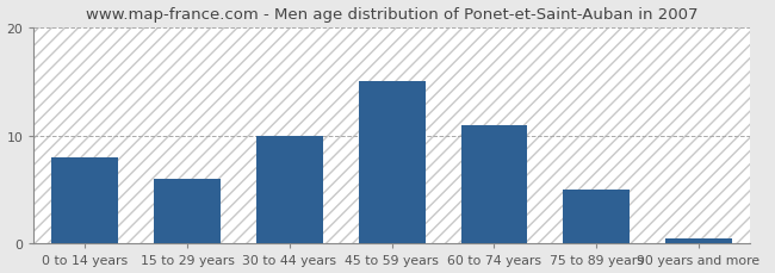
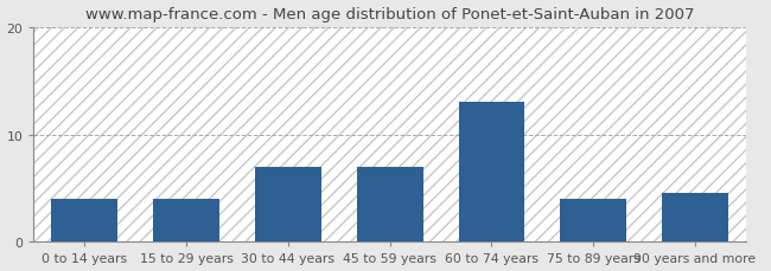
0 to 14 years: 8.0 -> 4.0
15 to 29 years: 6.0 -> 4.0
30 to 44 years: 10.0 -> 7.0
45 to 59 years: 15.0 -> 7.0
60 to 74 years: 11.0 -> 13.0
75 to 89 years: 5.0 -> 4.0
90 years and more: 0.5 -> 4.6
